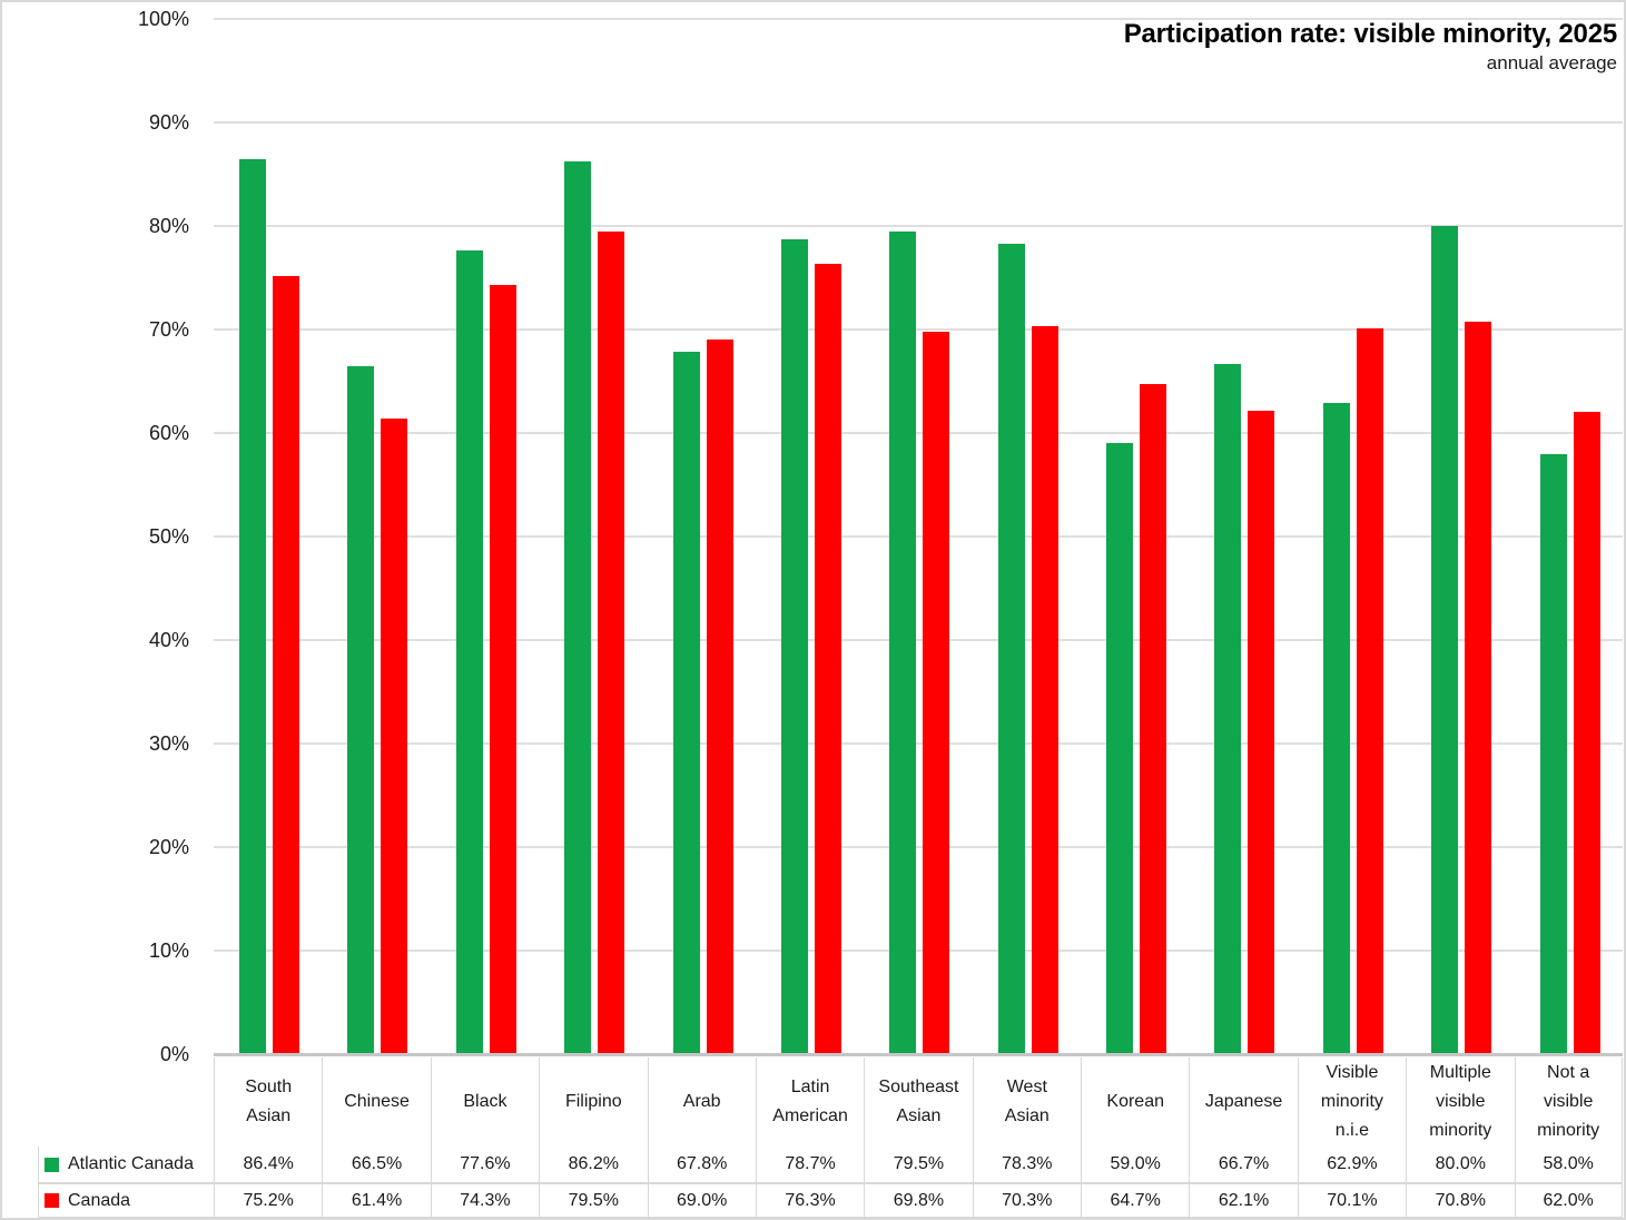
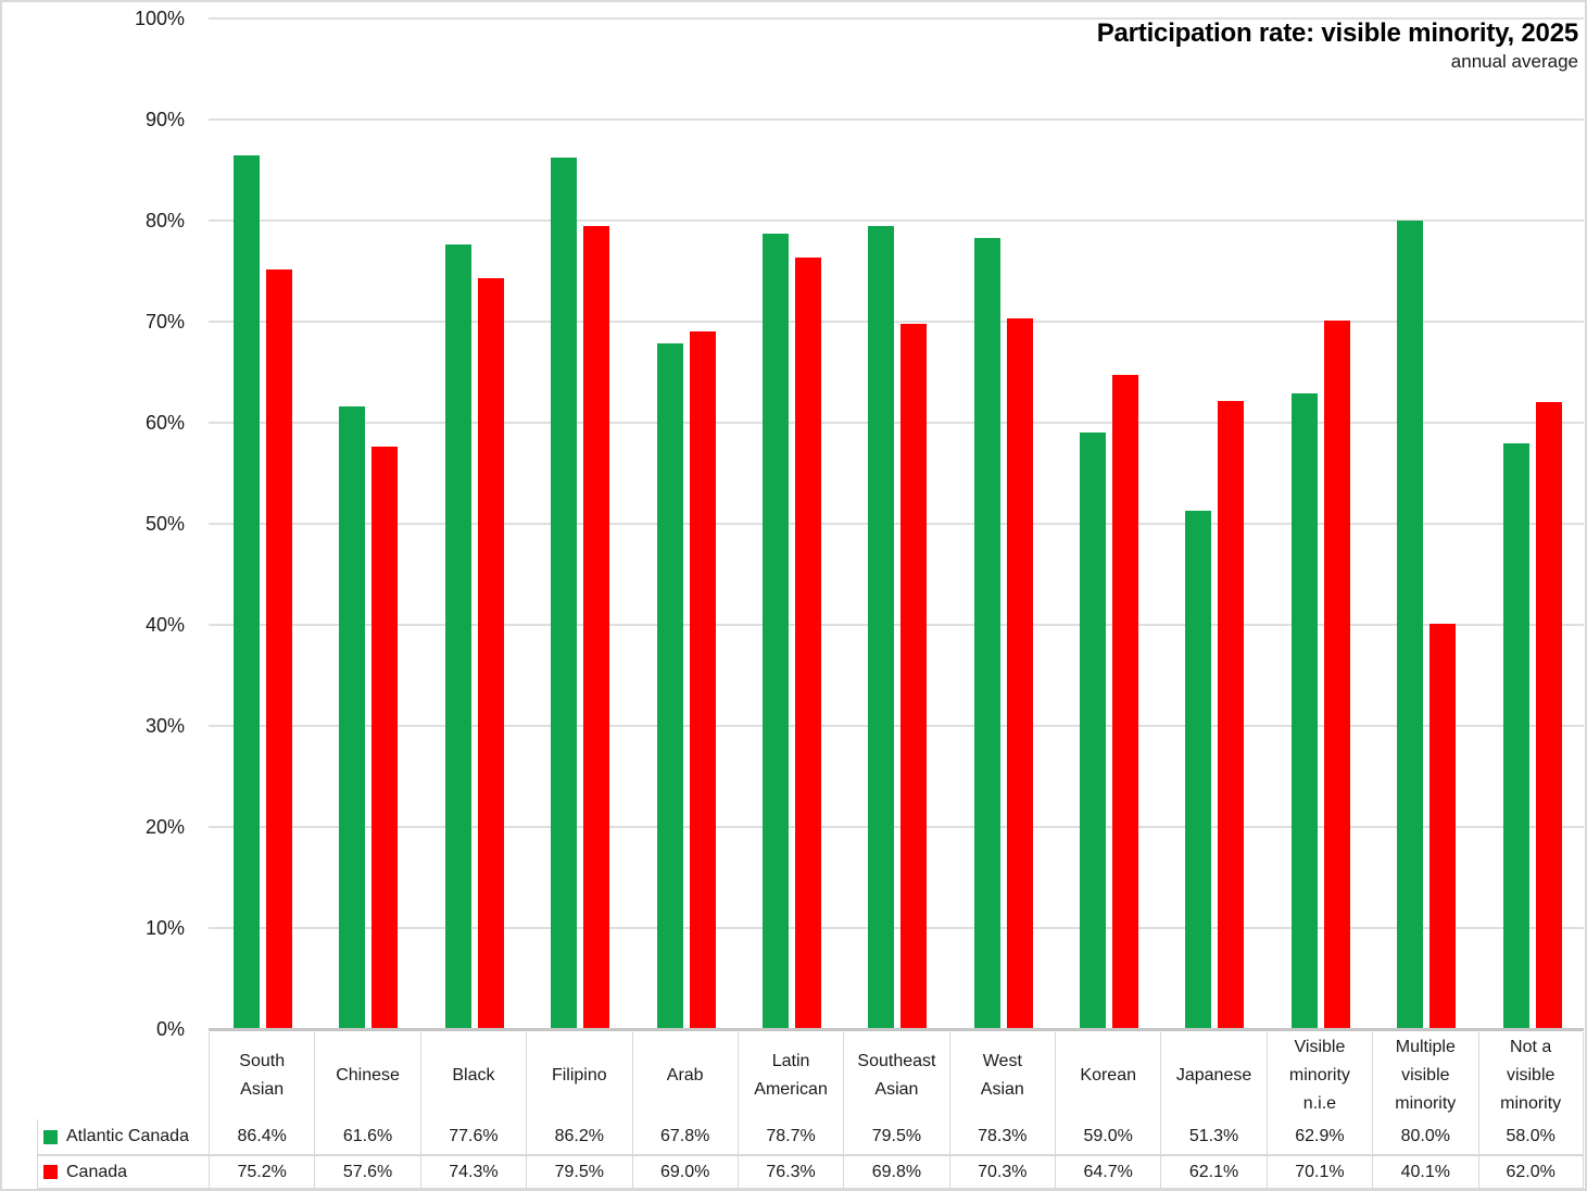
Atlantic Canada/Chinese: 66.5% -> 61.6%
Canada/Chinese: 61.4% -> 57.6%
Atlantic Canada/Japanese: 66.7% -> 51.3%
Canada/Multiple visible minority: 70.8% -> 40.1%
